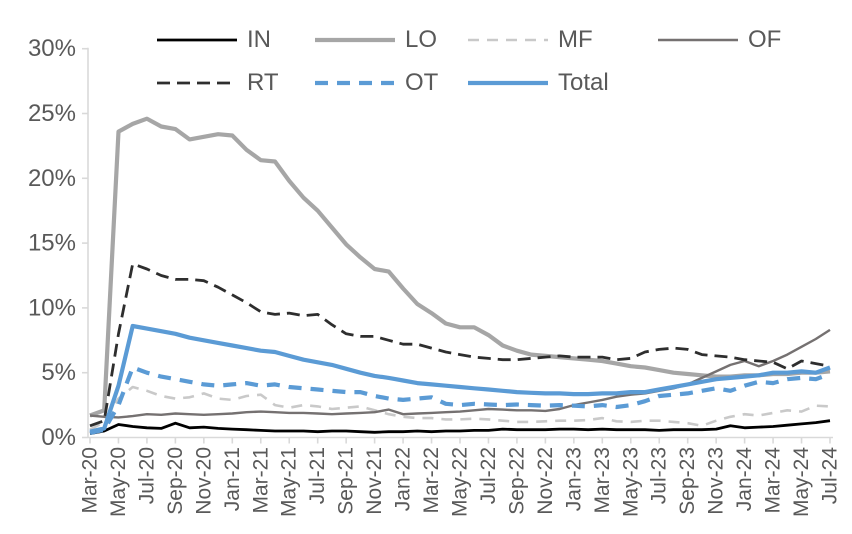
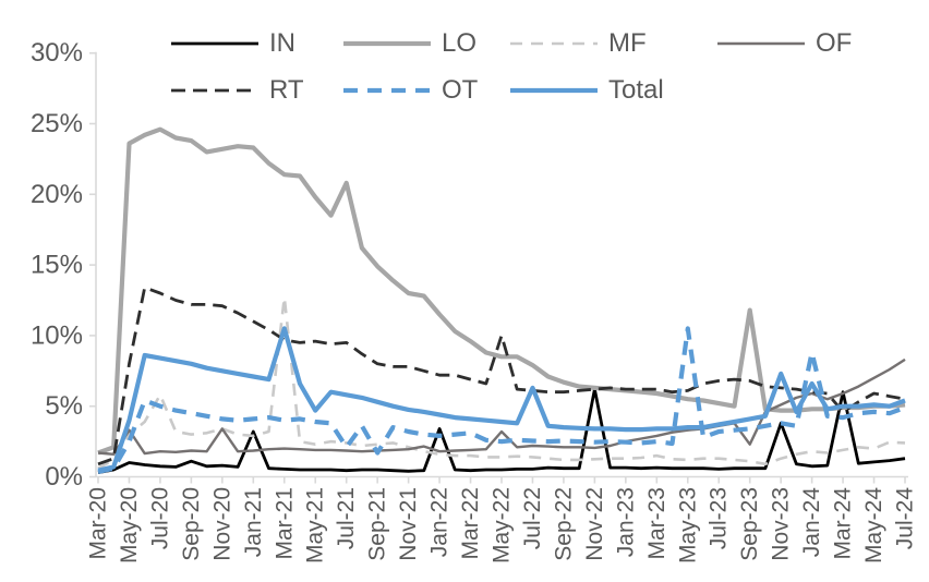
OF/May-20: 1.6% -> 3.3%
MF/Jul-20: 3.6% -> 5.8%
OF/Nov-20: 1.8% -> 3.4%
IN/Jan-21: 0.7% -> 3.2%
MF/Mar-21: 3.3% -> 12.7%
Total/Mar-21: 6.7% -> 10.5%
Total/May-21: 6.3% -> 4.7%
LO/Jul-21: 17.5% -> 20.8%
OT/Jul-21: 3.7% -> 2.1%
OT/Sep-21: 3.5% -> 1.7%
IN/Jan-22: 0.5% -> 3.4%
OF/May-22: 2.0% -> 3.2%
RT/May-22: 6.4% -> 10.0%
Total/Jul-22: 3.7% -> 6.3%
IN/Nov-22: 0.6% -> 6.2%
OT/May-23: 2.5% -> 10.5%
LO/Sep-23: 4.9% -> 11.8%
OF/Sep-23: 4.1% -> 2.3%
IN/Nov-23: 0.7% -> 3.8%
Total/Nov-23: 4.5% -> 7.3%
OT/Jan-24: 4.0% -> 8.8%
Total/Jan-24: 4.7% -> 6.6%
IN/Mar-24: 0.8% -> 6.0%
RT/Mar-24: 5.8% -> 4.6%
